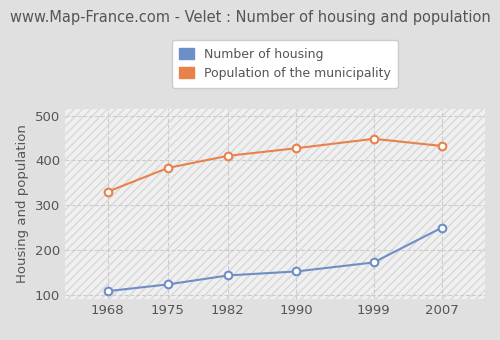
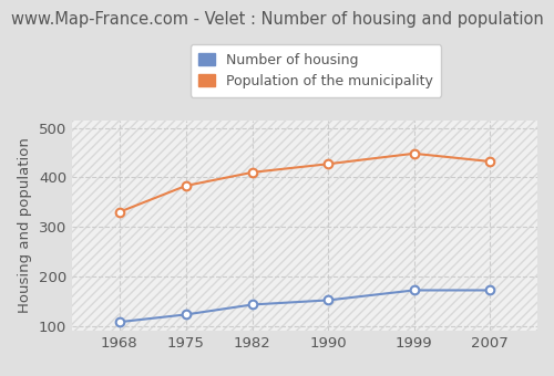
Number of housing/2007: 250 -> 172
